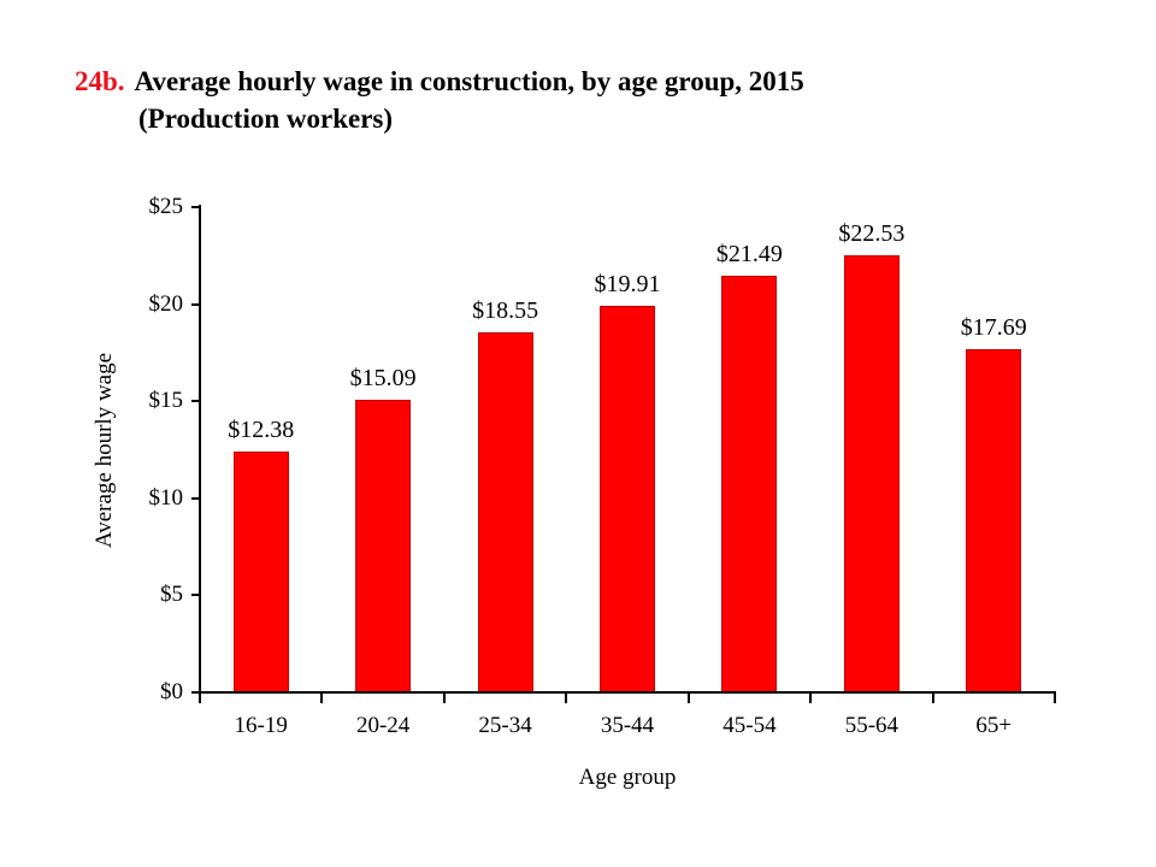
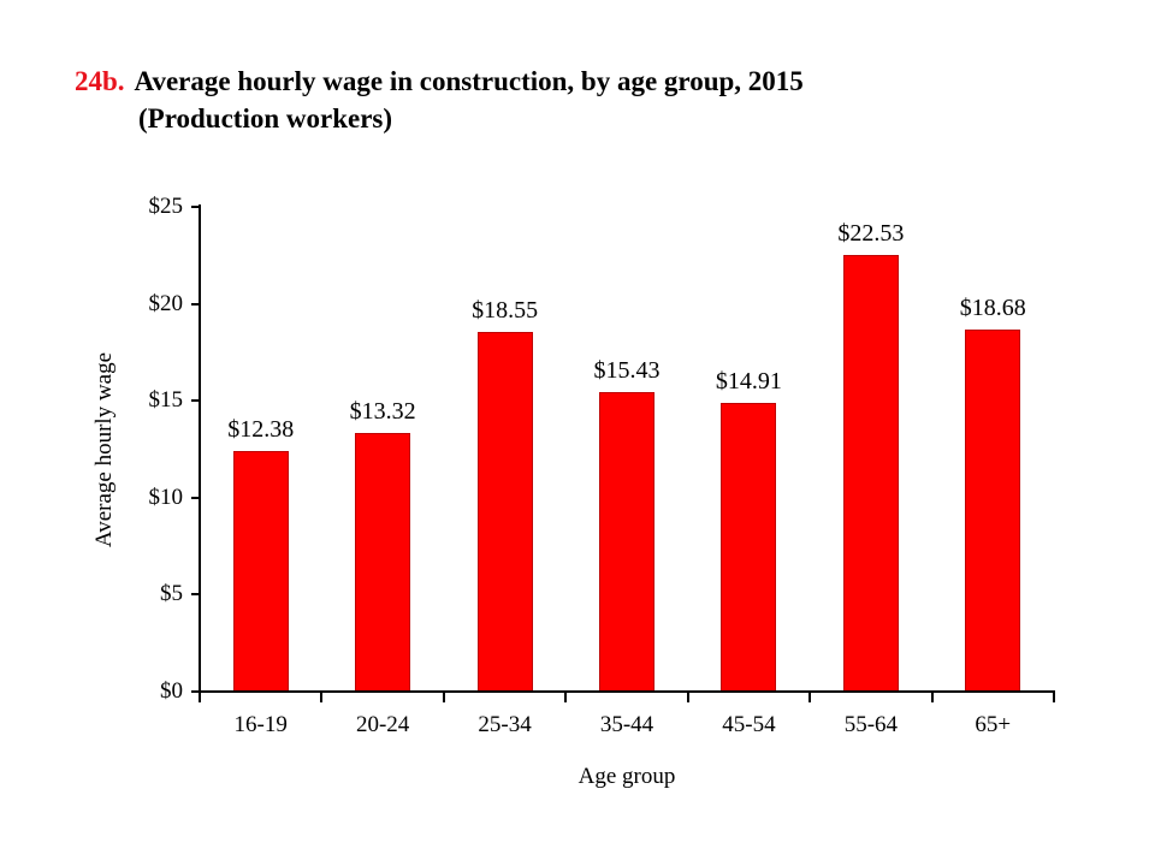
20-24: $15.09 -> $13.32
35-44: $19.91 -> $15.43
45-54: $21.49 -> $14.91
65+: $17.69 -> $18.68
